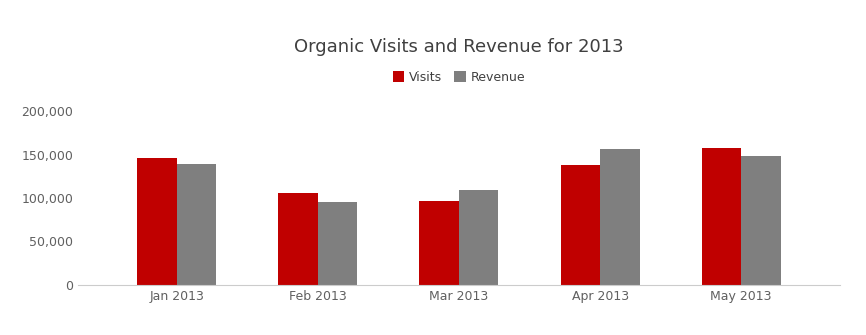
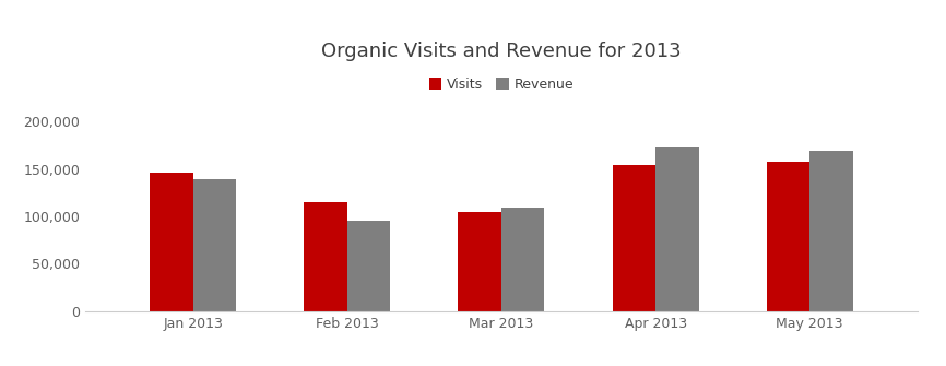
Visits/Feb 2013: 106,000 -> 115,000
Visits/Mar 2013: 96,000 -> 104,000
Visits/Apr 2013: 138,000 -> 154,000
Revenue/Apr 2013: 156,000 -> 172,000
Revenue/May 2013: 148,000 -> 169,000
